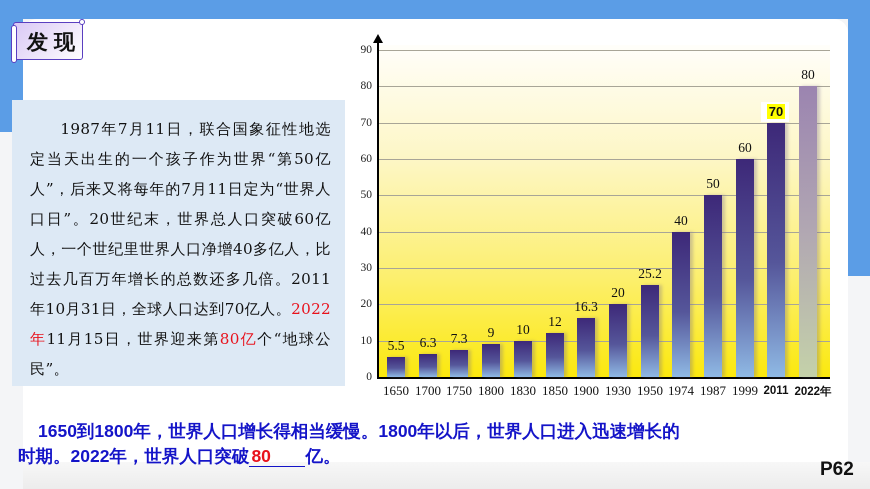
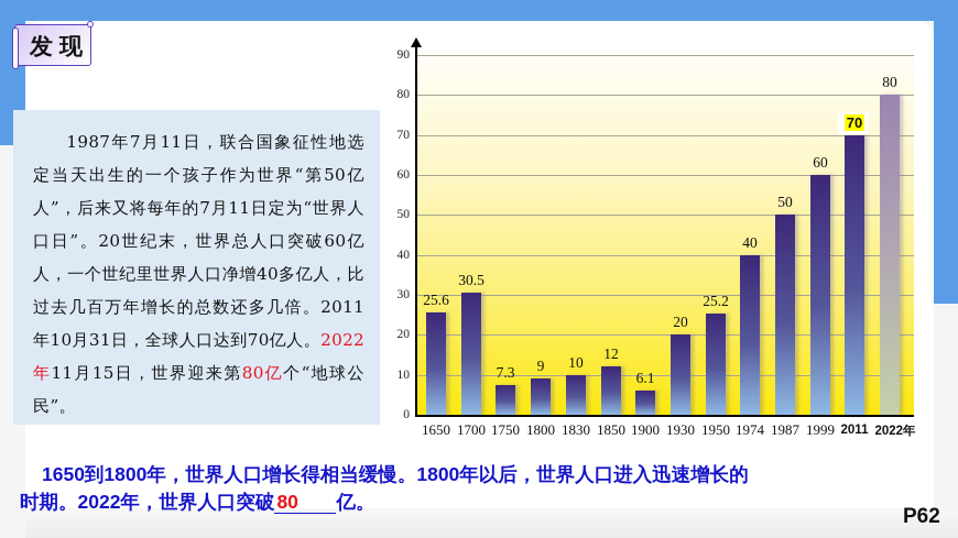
1650: 5.5 -> 25.6
1700: 6.3 -> 30.5
1900: 16.3 -> 6.1
